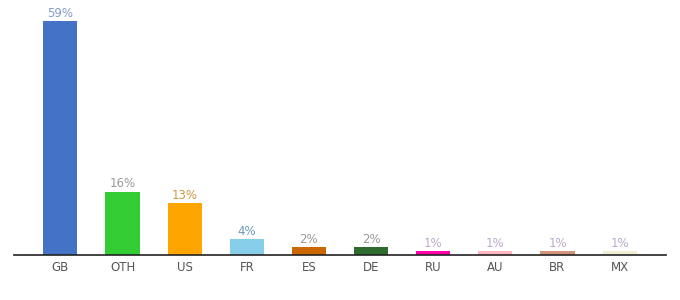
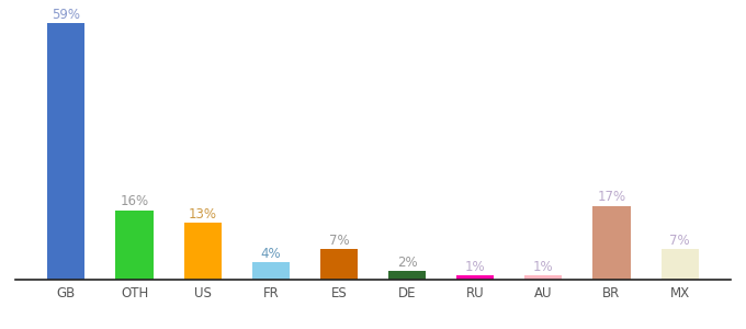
ES: 2% -> 7%
BR: 1% -> 17%
MX: 1% -> 7%
